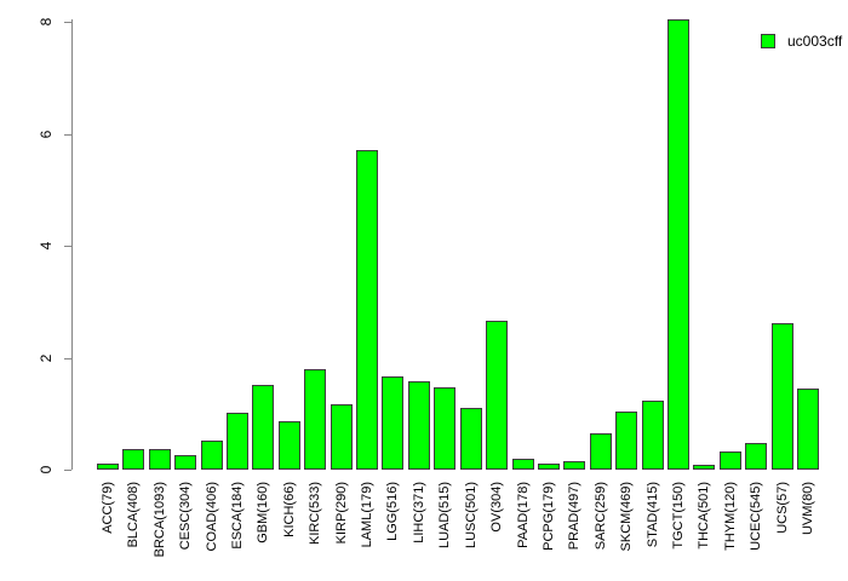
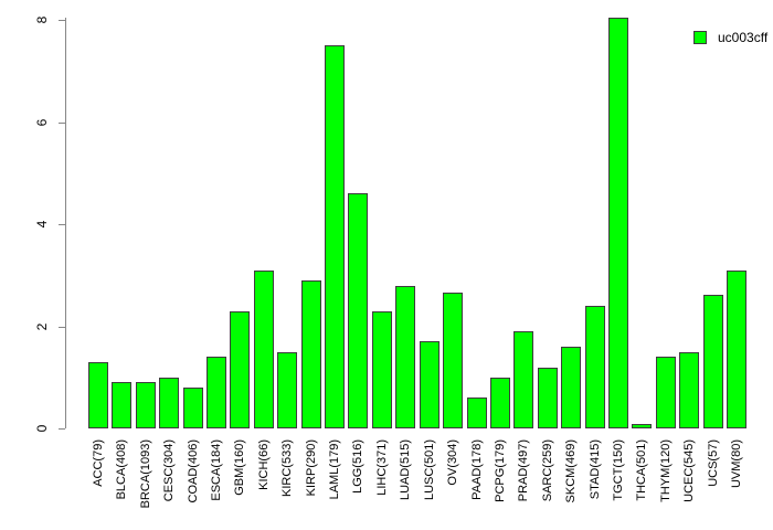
ACC(79): 0.1 -> 1.3
BLCA(408): 0.4 -> 0.9
BRCA(1093): 0.4 -> 0.9
CESC(304): 0.3 -> 1.0
COAD(406): 0.5 -> 0.8
ESCA(184): 1.0 -> 1.4
GBM(160): 1.5 -> 2.3
KICH(66): 0.9 -> 3.1
KIRC(533): 1.8 -> 1.5
KIRP(290): 1.2 -> 2.9
LAML(179): 5.7 -> 7.5
LGG(516): 1.7 -> 4.6
LIHC(371): 1.6 -> 2.3
LUAD(515): 1.5 -> 2.8
LUSC(501): 1.1 -> 1.7
PAAD(178): 0.2 -> 0.6
PCPG(179): 0.1 -> 1.0
PRAD(497): 0.1 -> 1.9
SARC(259): 0.6 -> 1.2
SKCM(469): 1.0 -> 1.6
STAD(415): 1.2 -> 2.4
THYM(120): 0.3 -> 1.4
UCEC(545): 0.5 -> 1.5
UVM(80): 1.4 -> 3.1
